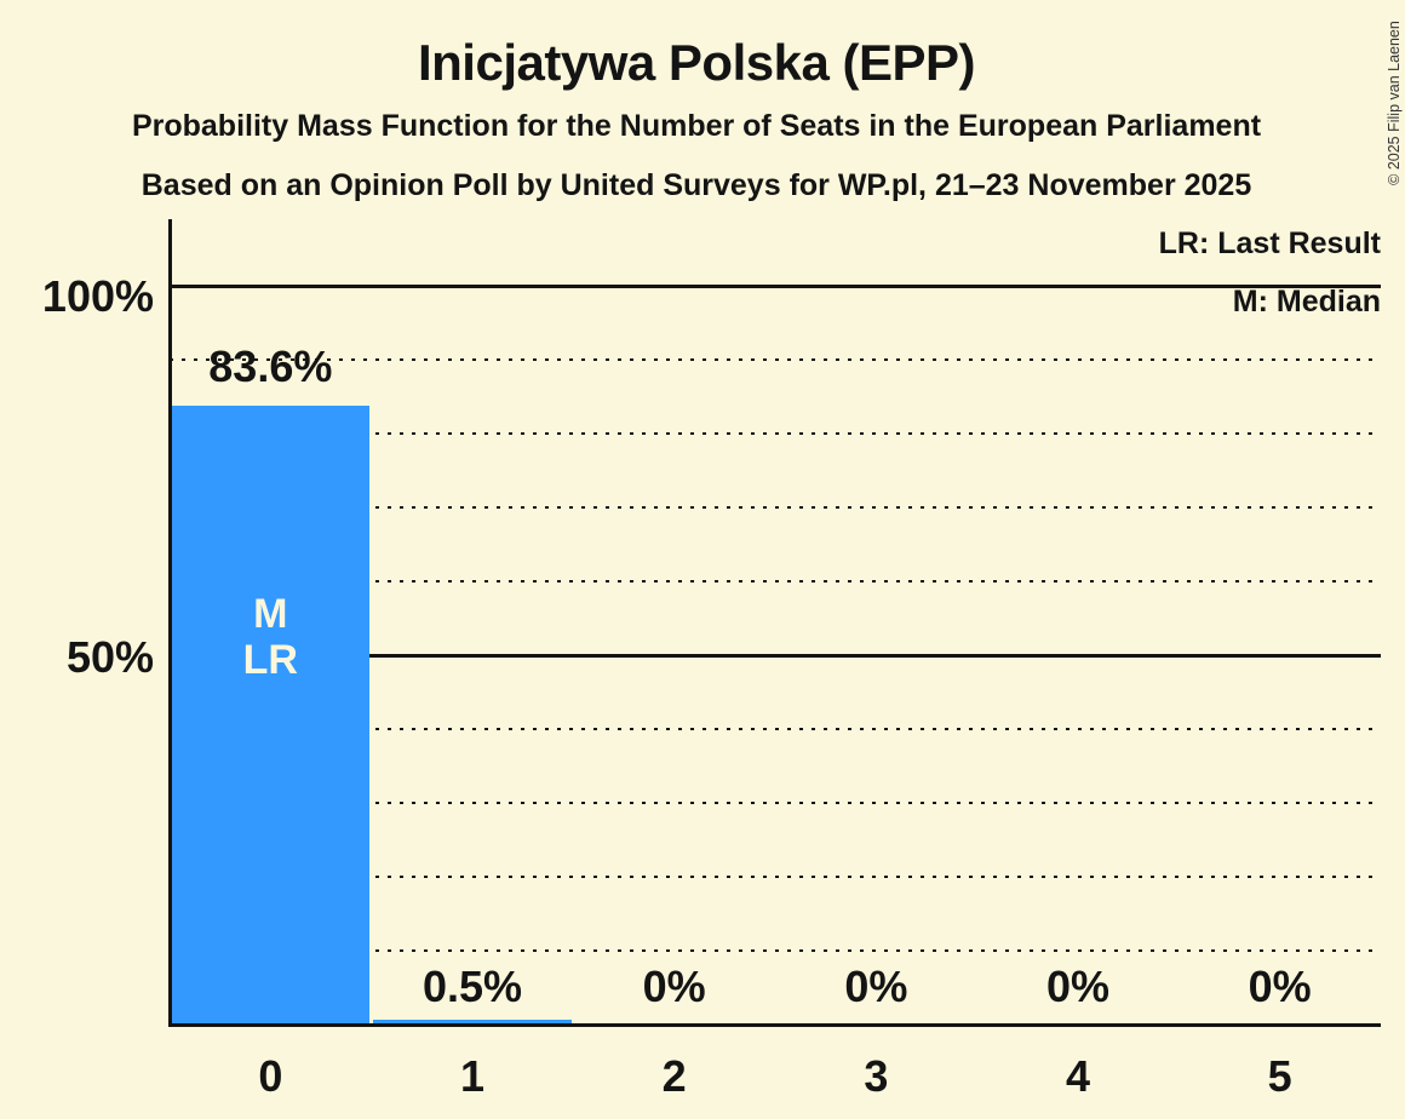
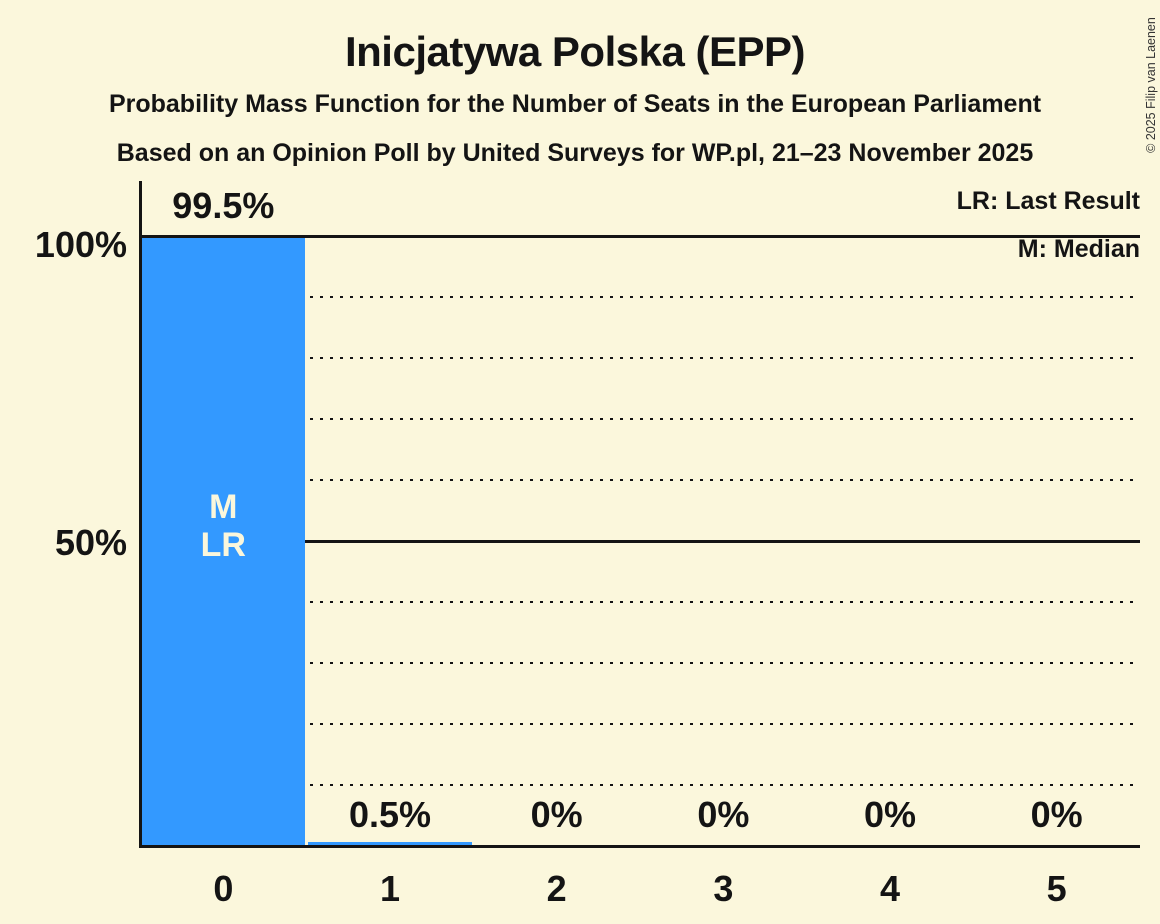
0: 83.6% -> 99.5%
